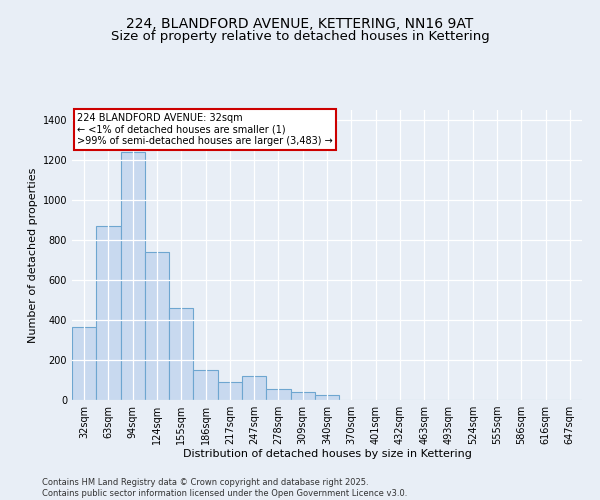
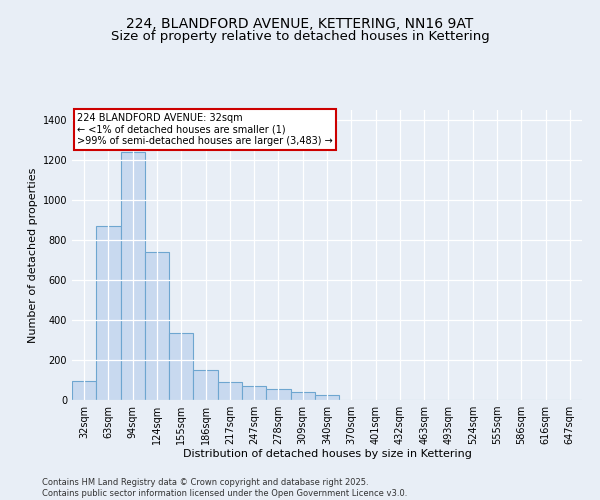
32sqm: 365 -> 93
155sqm: 460 -> 335
247sqm: 120 -> 68
